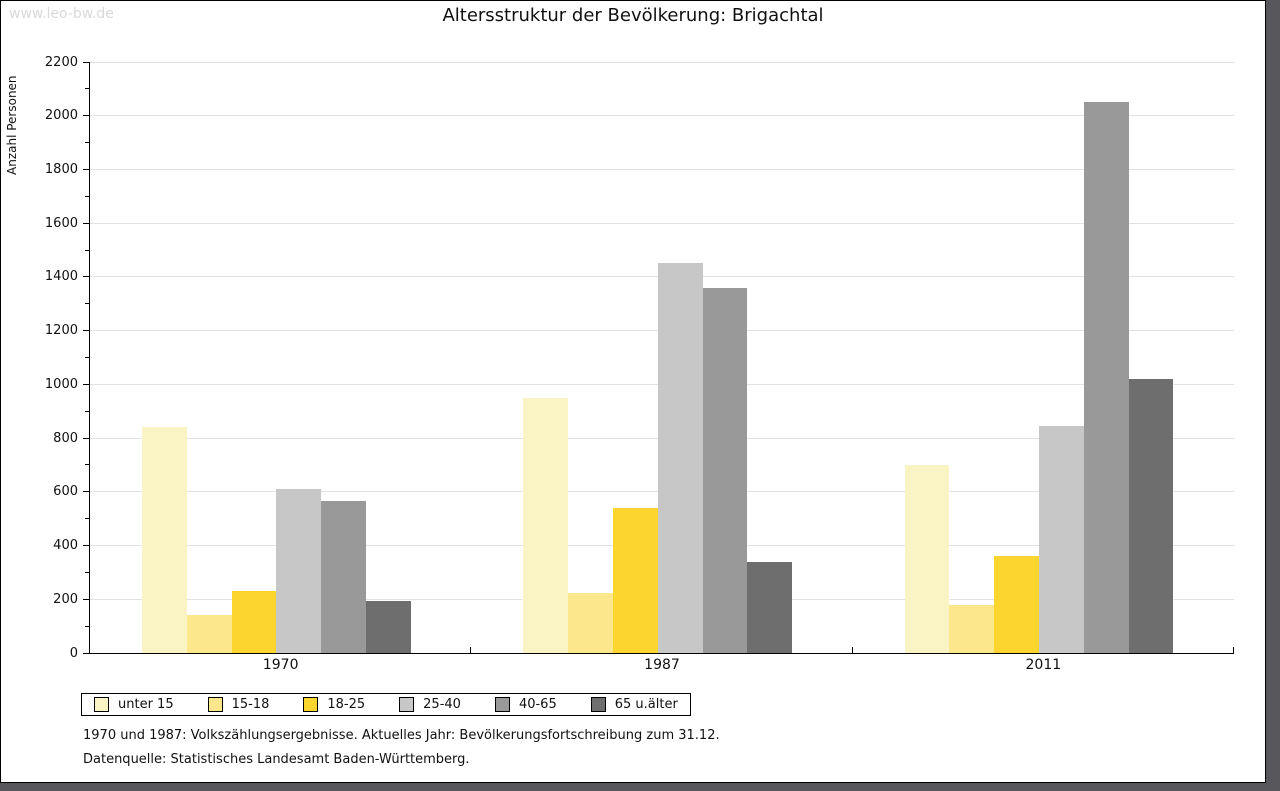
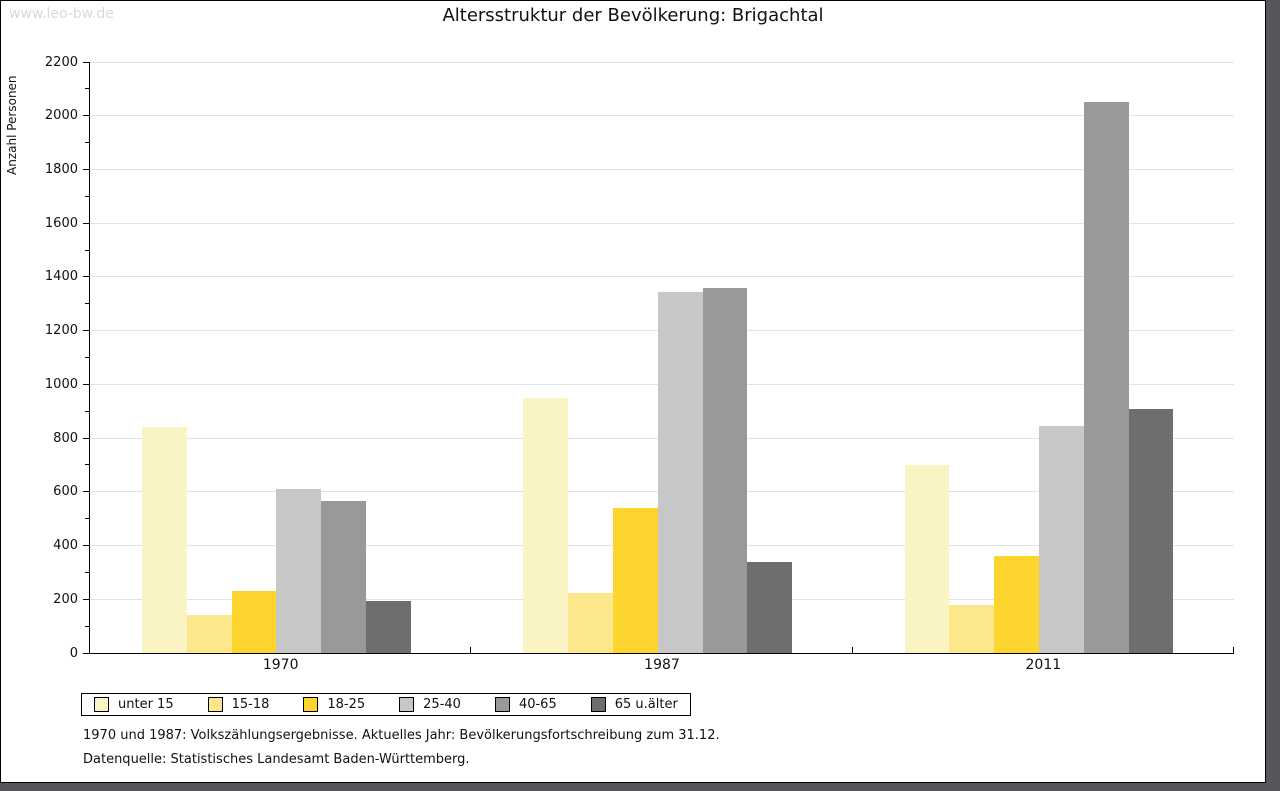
25-40/1987: 1450 -> 1340
65 u.älter/2011: 1020 -> 910
